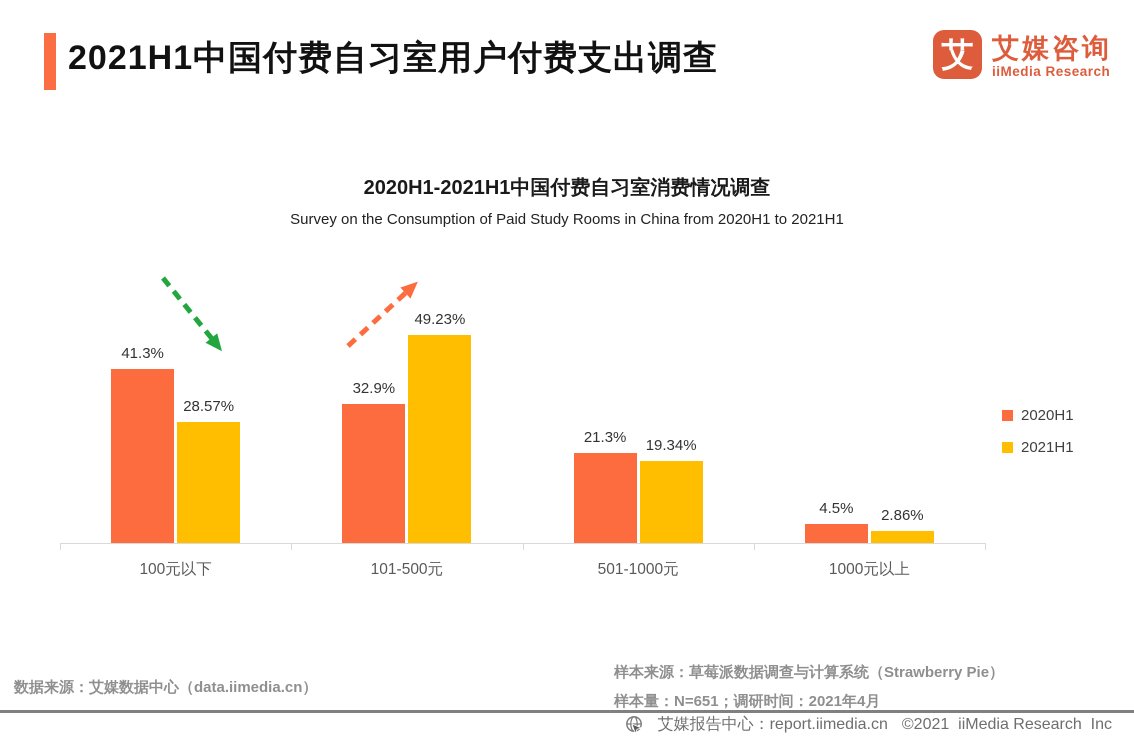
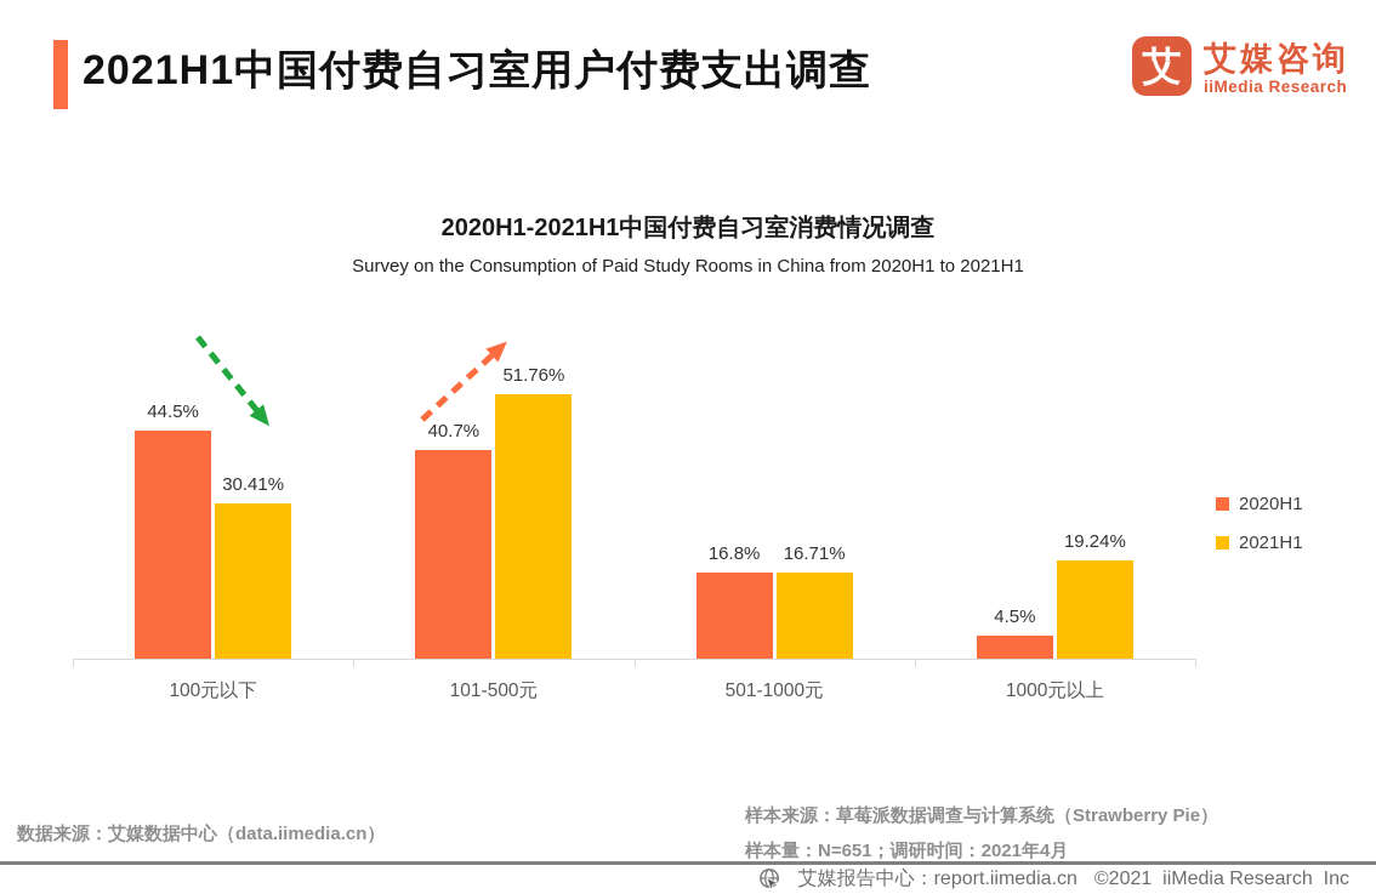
2020H1/100元以下: 41.3% -> 44.5%
2021H1/100元以下: 28.57% -> 30.41%
2020H1/101-500元: 32.9% -> 40.7%
2021H1/101-500元: 49.23% -> 51.76%
2020H1/501-1000元: 21.3% -> 16.8%
2021H1/501-1000元: 19.34% -> 16.71%
2021H1/1000元以上: 2.86% -> 19.24%
